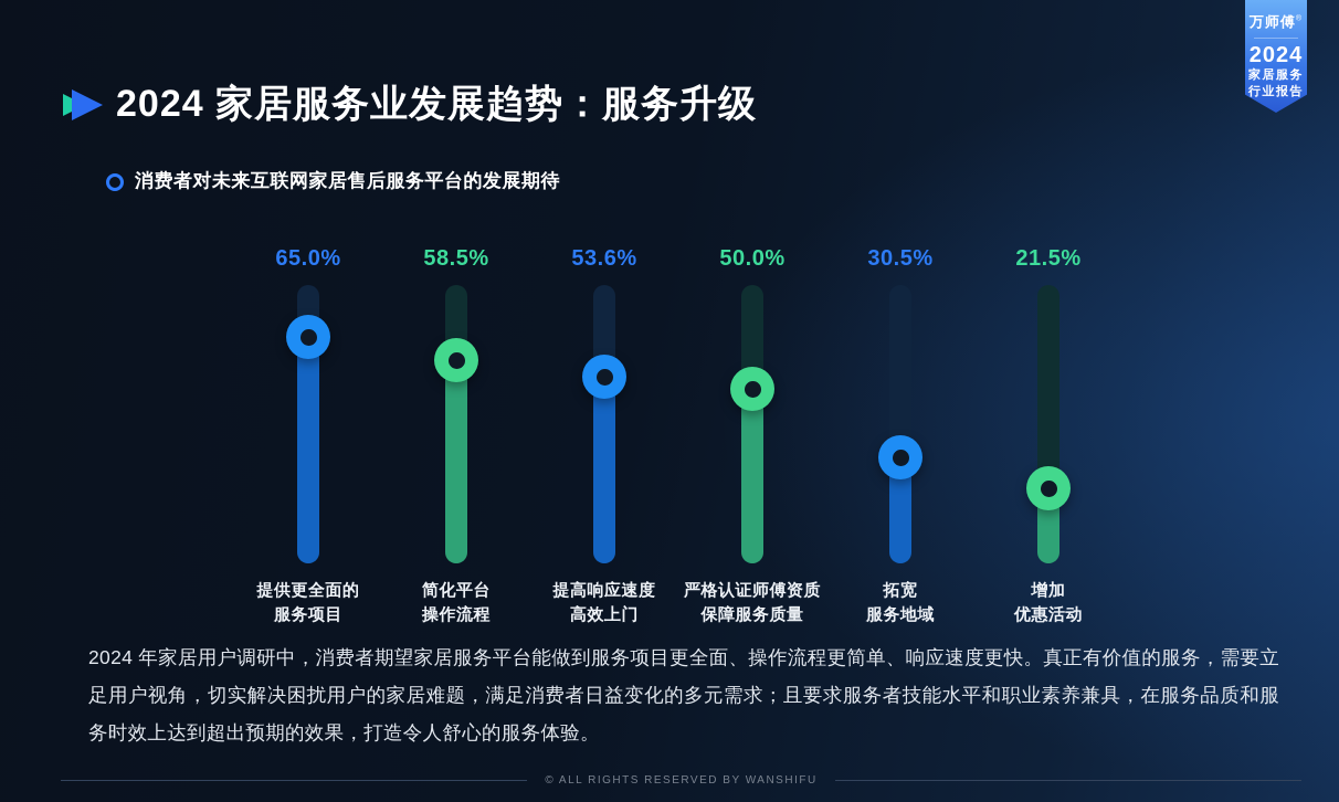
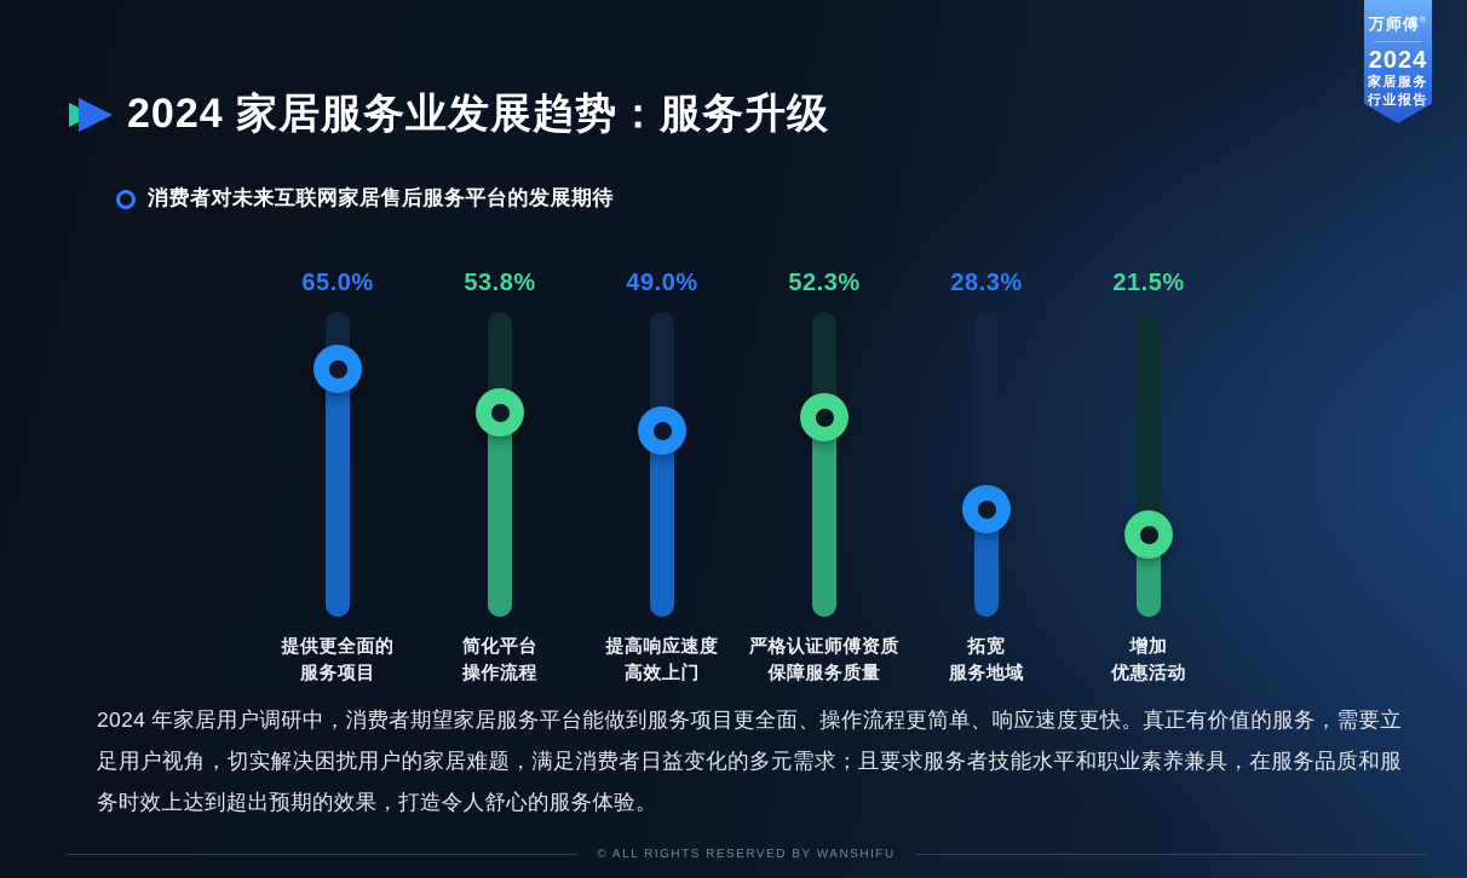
简化平台操作流程: 58.5% -> 53.8%
提高响应速度高效上门: 53.6% -> 49.0%
严格认证师傅资质保障服务质量: 50.0% -> 52.3%
拓宽服务地域: 30.5% -> 28.3%
